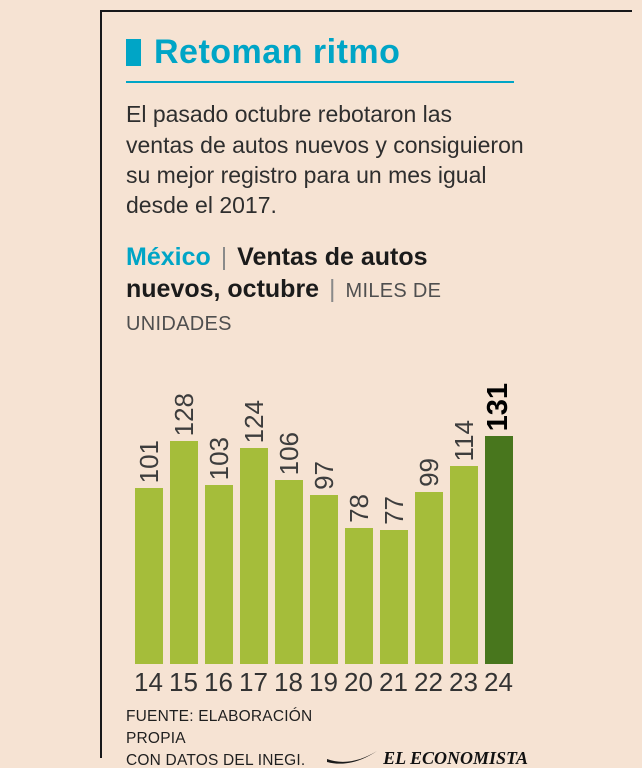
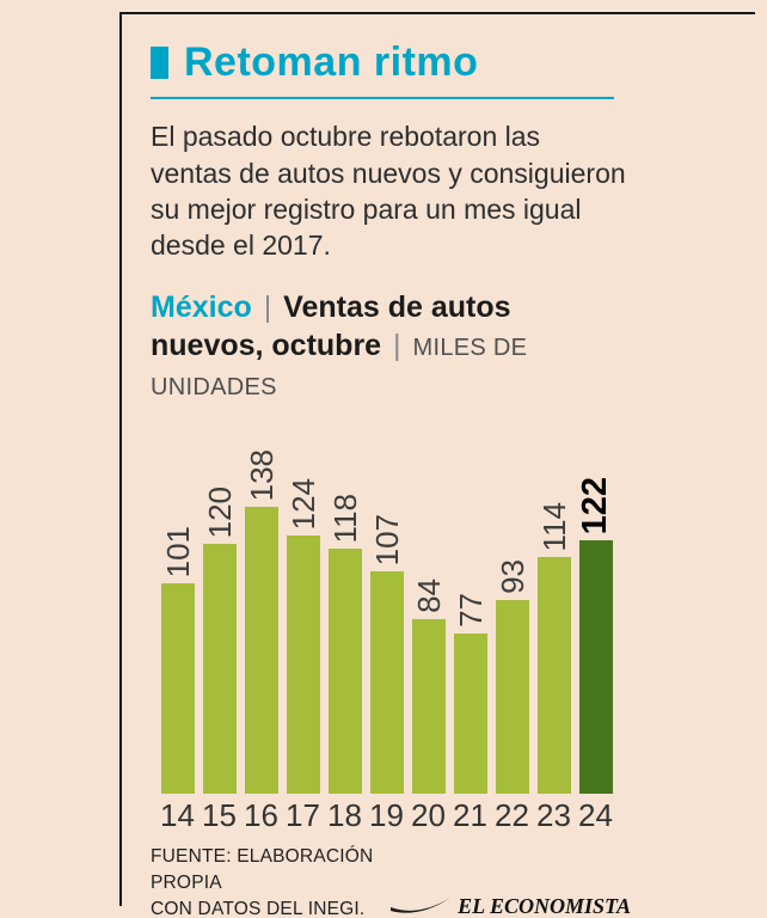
15: 128 -> 120
16: 103 -> 138
18: 106 -> 118
19: 97 -> 107
20: 78 -> 84
22: 99 -> 93
24: 131 -> 122
